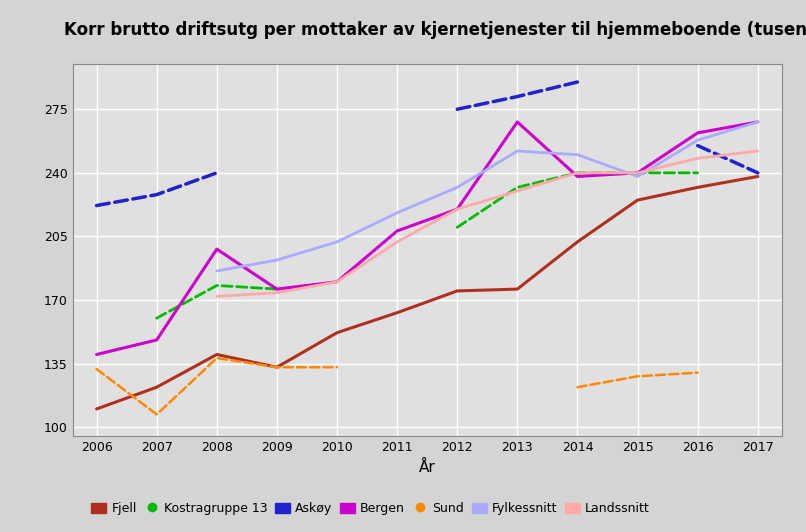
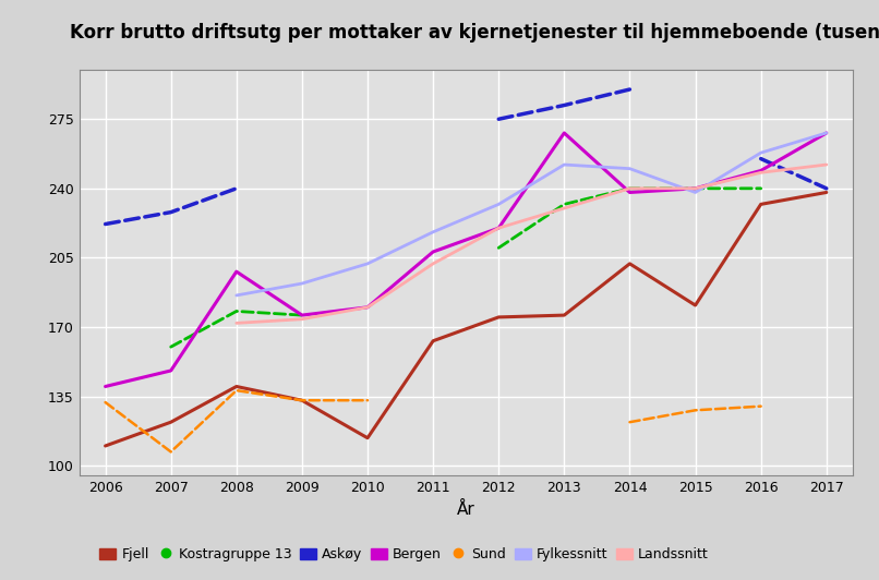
Fjell/2010: 152 -> 114
Fjell/2015: 225 -> 181
Bergen/2016: 262 -> 249
